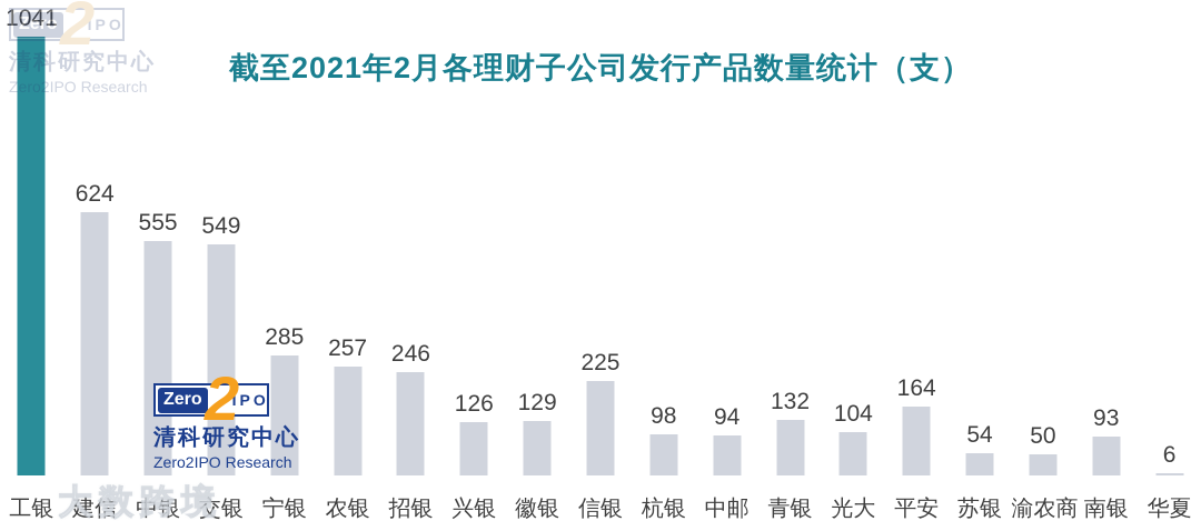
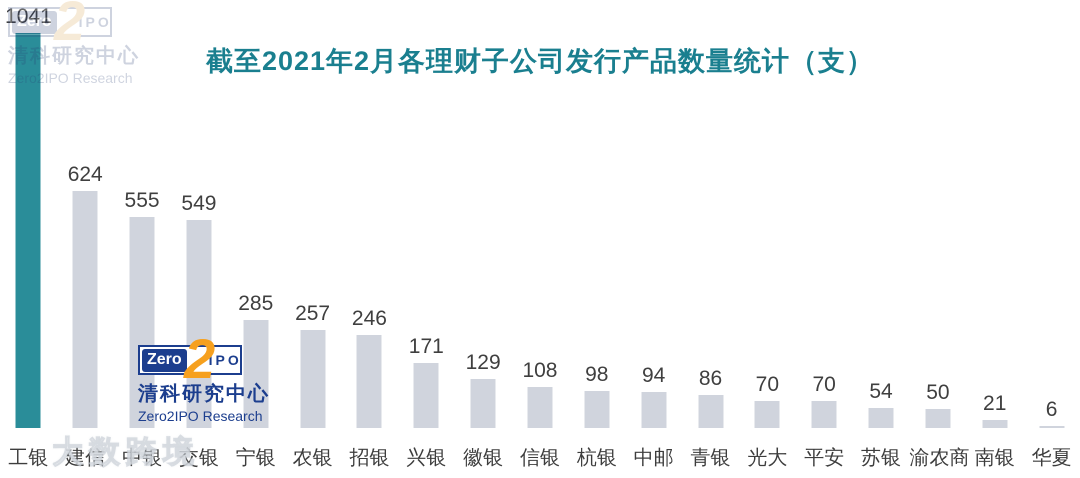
兴银: 126 -> 171
信银: 225 -> 108
青银: 132 -> 86
光大: 104 -> 70
平安: 164 -> 70
南银: 93 -> 21
